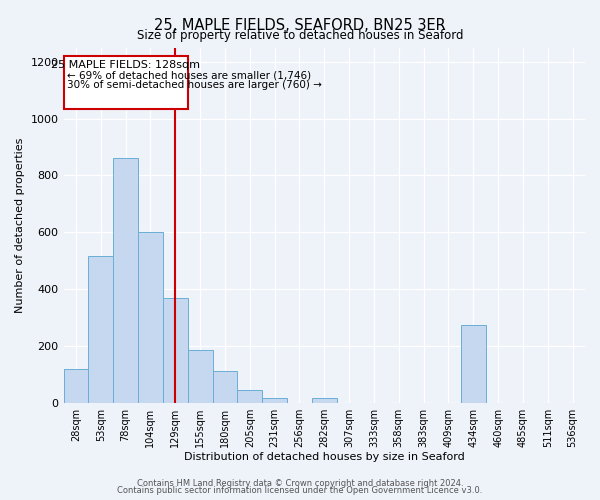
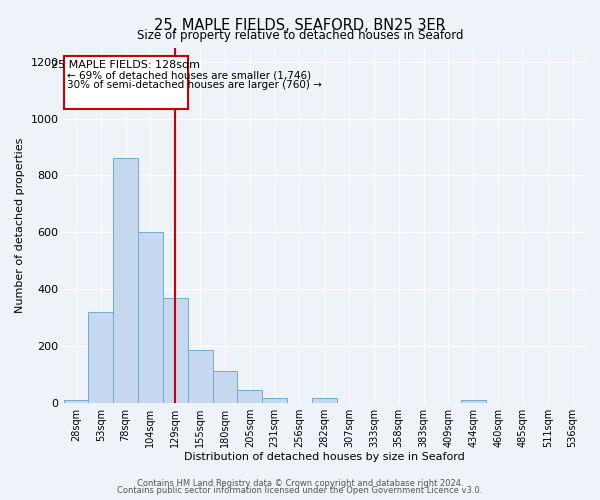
28sqm: 120 -> 10
53sqm: 515 -> 320
434sqm: 275 -> 10
